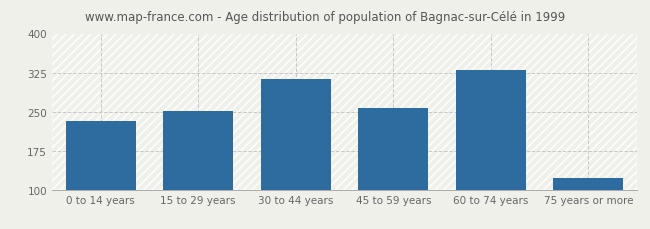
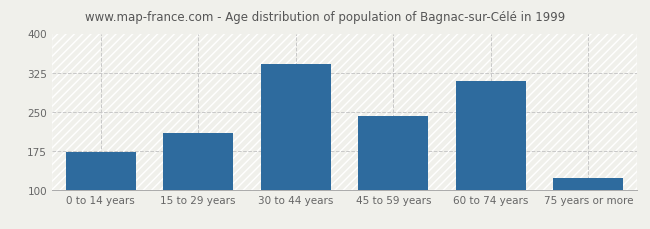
0 to 14 years: 233 -> 172
15 to 29 years: 251 -> 210
30 to 44 years: 313 -> 342
45 to 59 years: 258 -> 242
60 to 74 years: 330 -> 308
